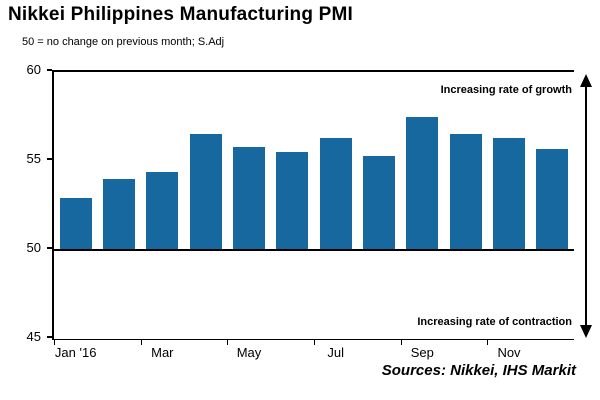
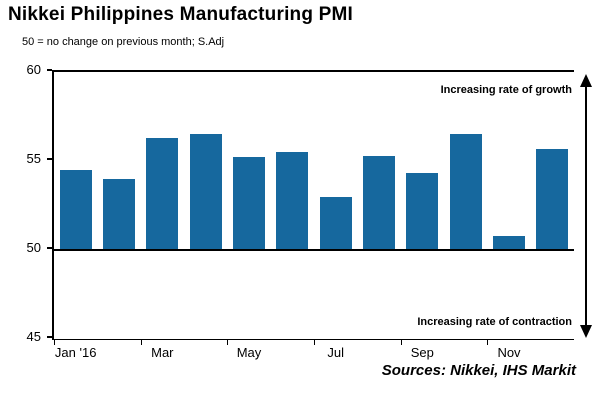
Jan '16: 52.9 -> 54.5
Mar: 54.4 -> 56.3
May: 55.8 -> 55.2
Jul: 56.3 -> 53.0
Sep: 57.5 -> 54.3
Nov: 56.3 -> 50.8
